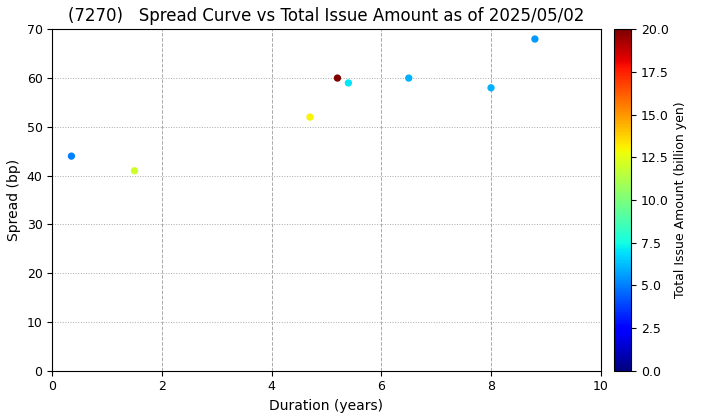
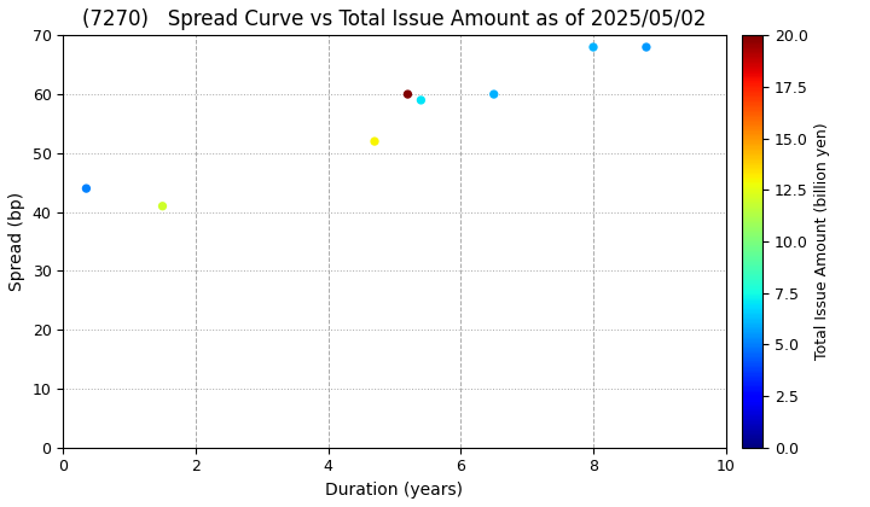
8: 58 -> 68
